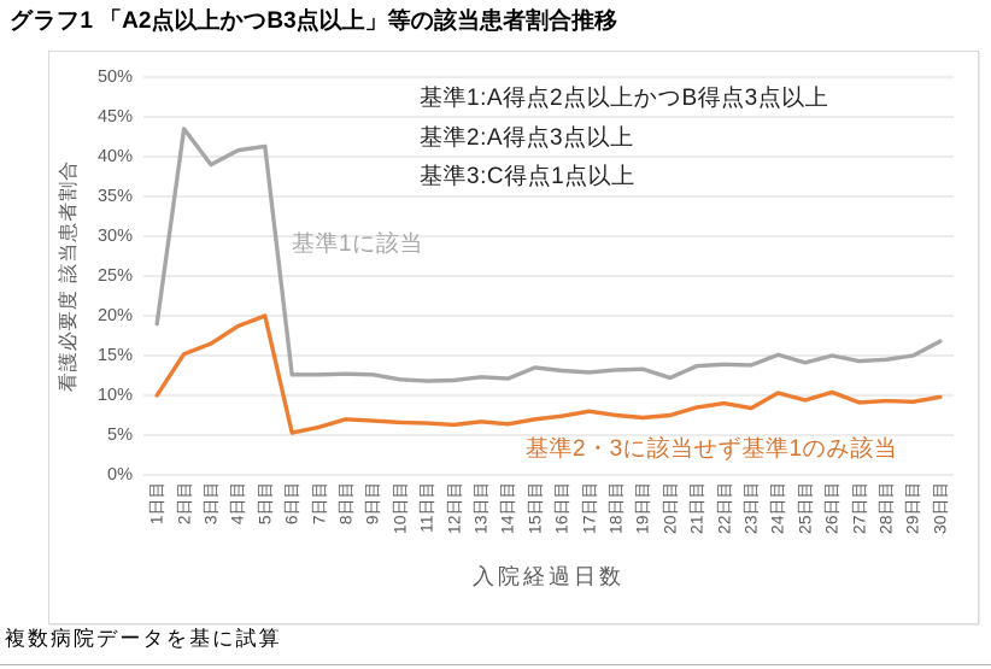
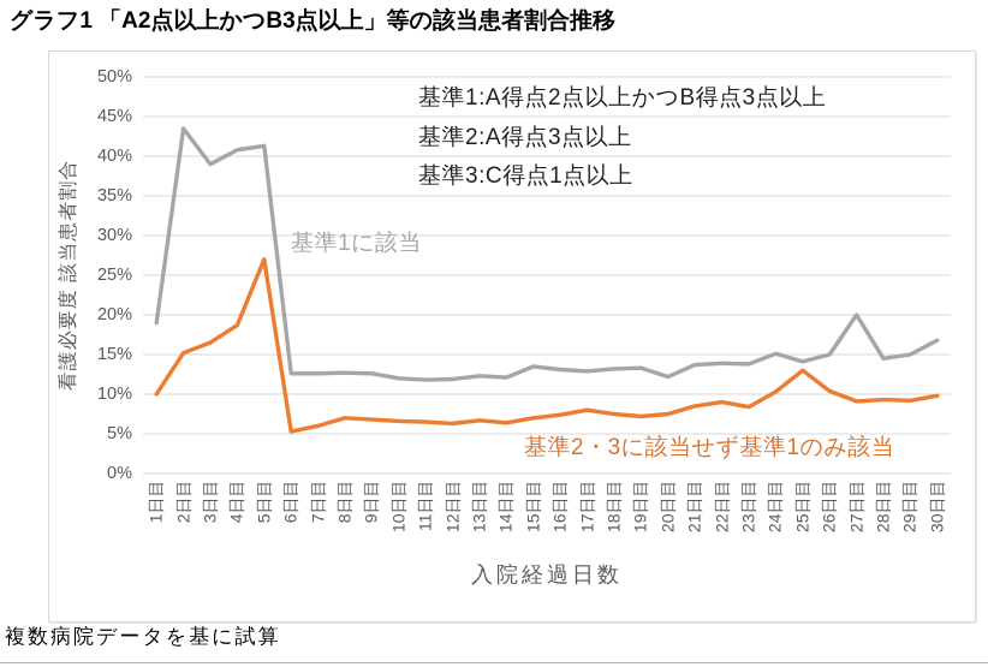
基準2・3に該当せず基準1のみ該当/5日目: 20% -> 27%
基準2・3に該当せず基準1のみ該当/25日目: 9% -> 13%
基準1に該当/27日目: 14% -> 20%
